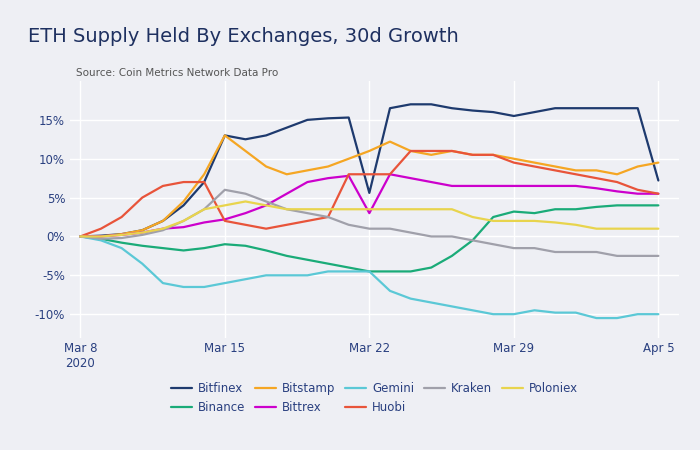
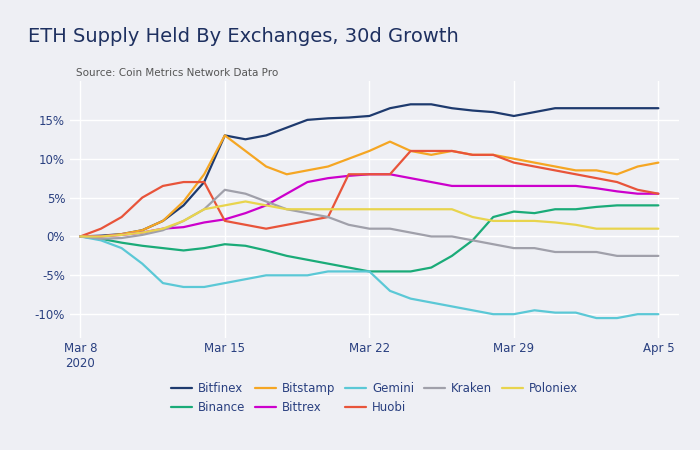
Bitfinex/Mar 22: 5.6% -> 15.5%
Bittrex/Mar 22: 3.0% -> 8.0%
Bitfinex/Apr 5: 7.2% -> 16.5%
